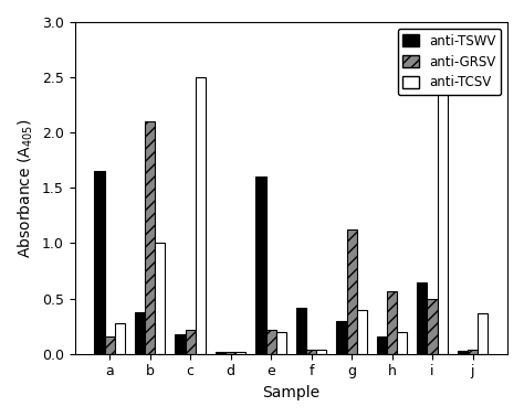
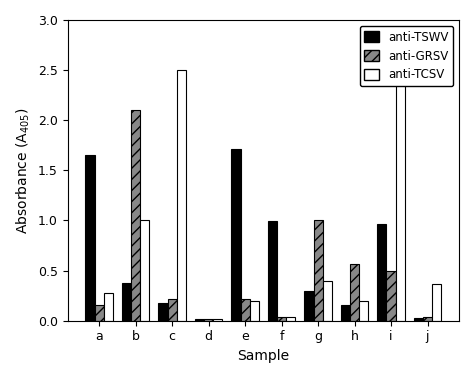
anti-TSWV/e: 1.60 -> 1.71
anti-TSWV/f: 0.42 -> 0.99
anti-GRSV/g: 1.12 -> 1.00
anti-TSWV/i: 0.65 -> 0.96
